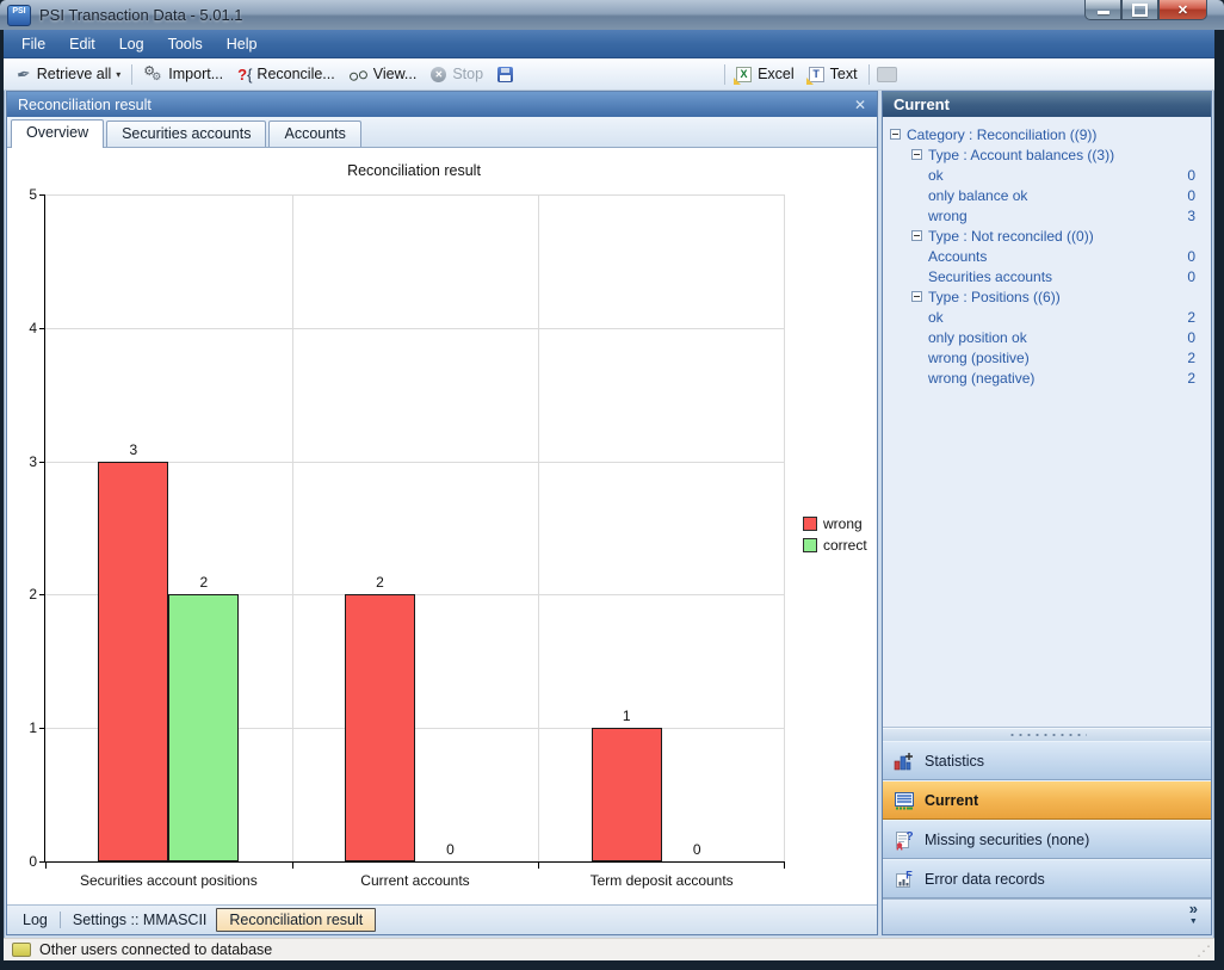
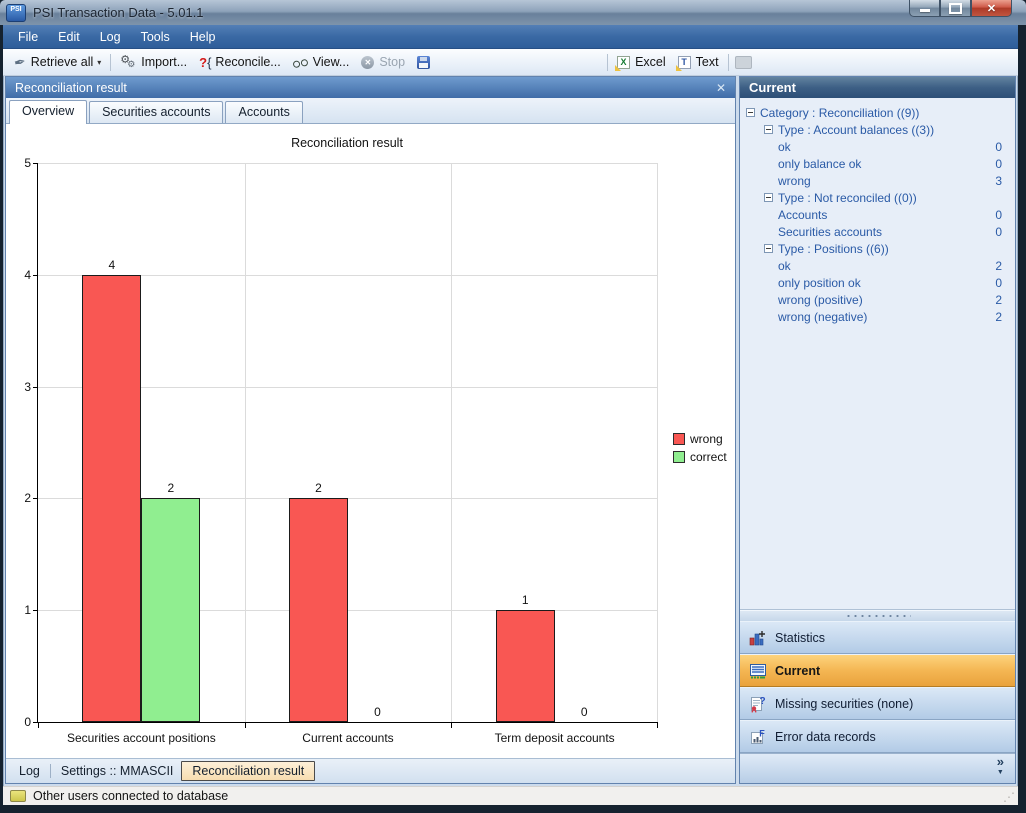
wrong/Securities account positions: 3 -> 4
